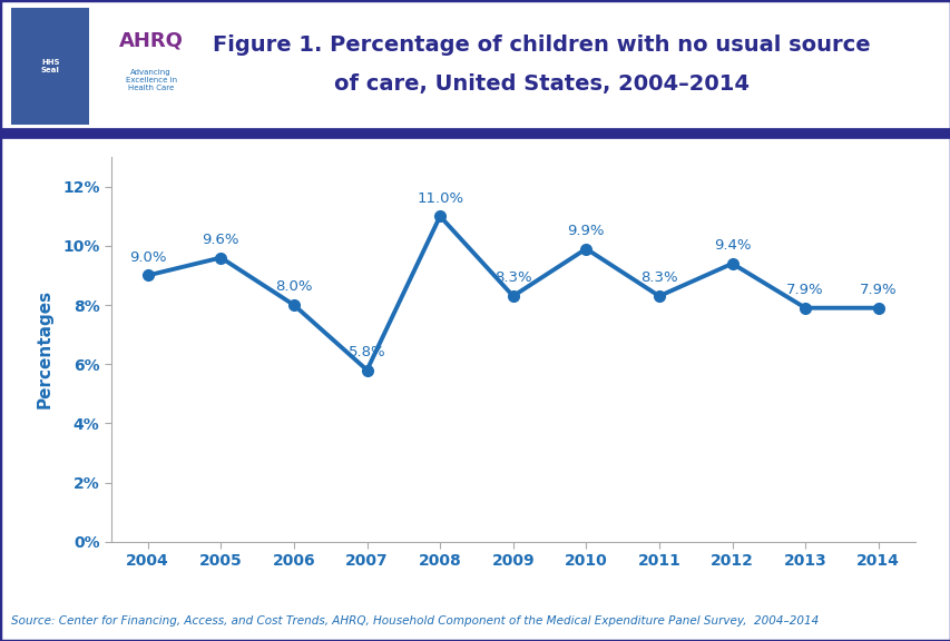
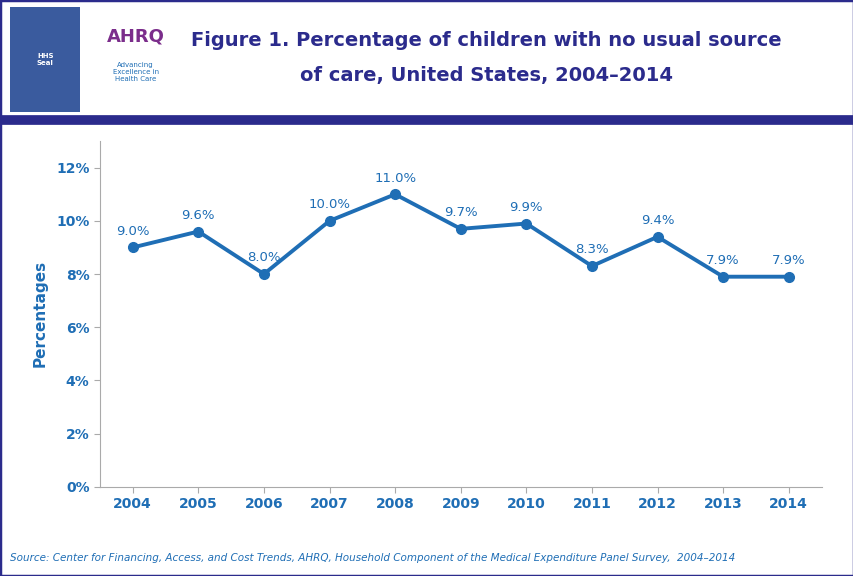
2007: 5.8% -> 10.0%
2009: 8.3% -> 9.7%
